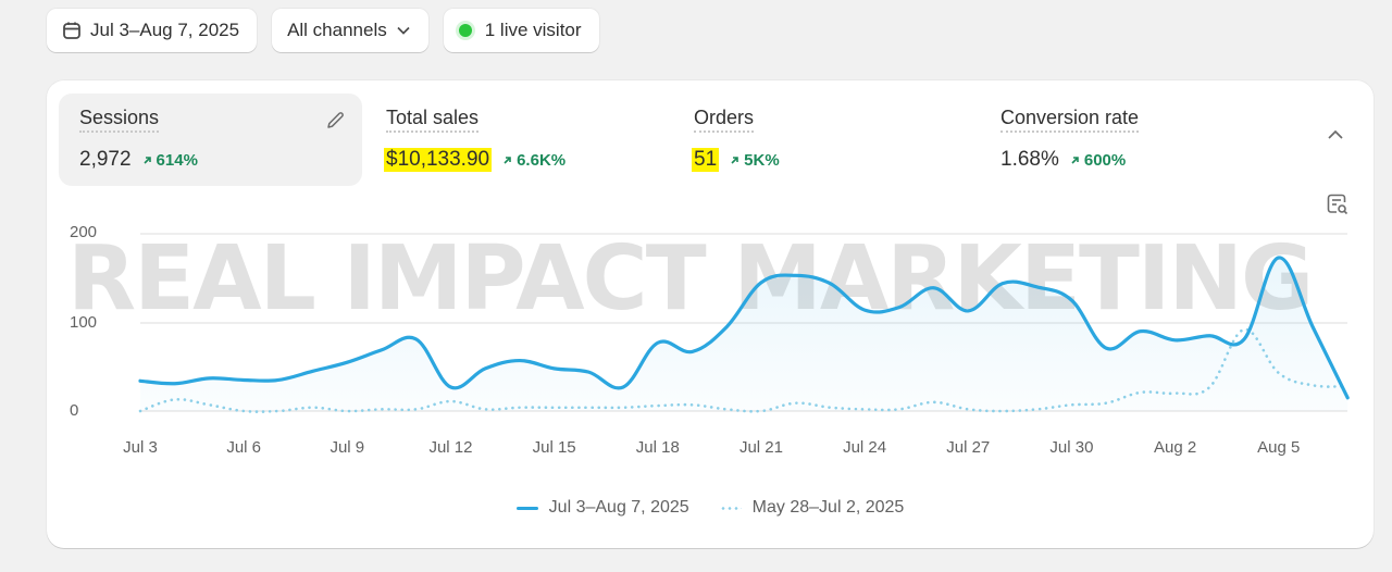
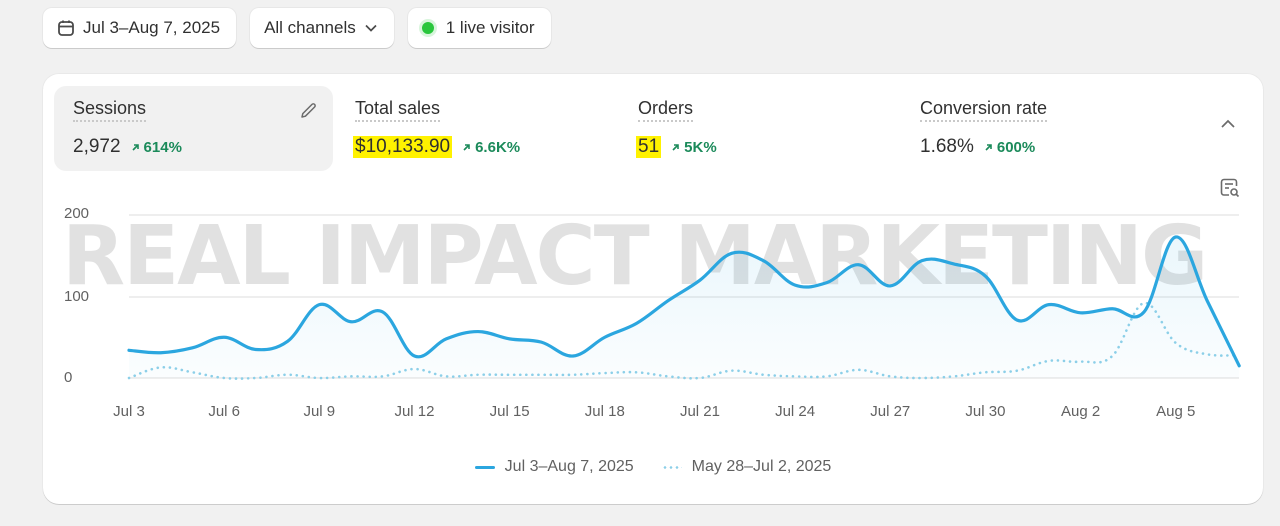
Jul 3–Aug 7, 2025/Jul 6: 40 -> 50
Jul 3–Aug 7, 2025/Jul 9: 60 -> 90
Jul 3–Aug 7, 2025/Jul 18: 80 -> 50
Jul 3–Aug 7, 2025/Jul 21: 140 -> 120
